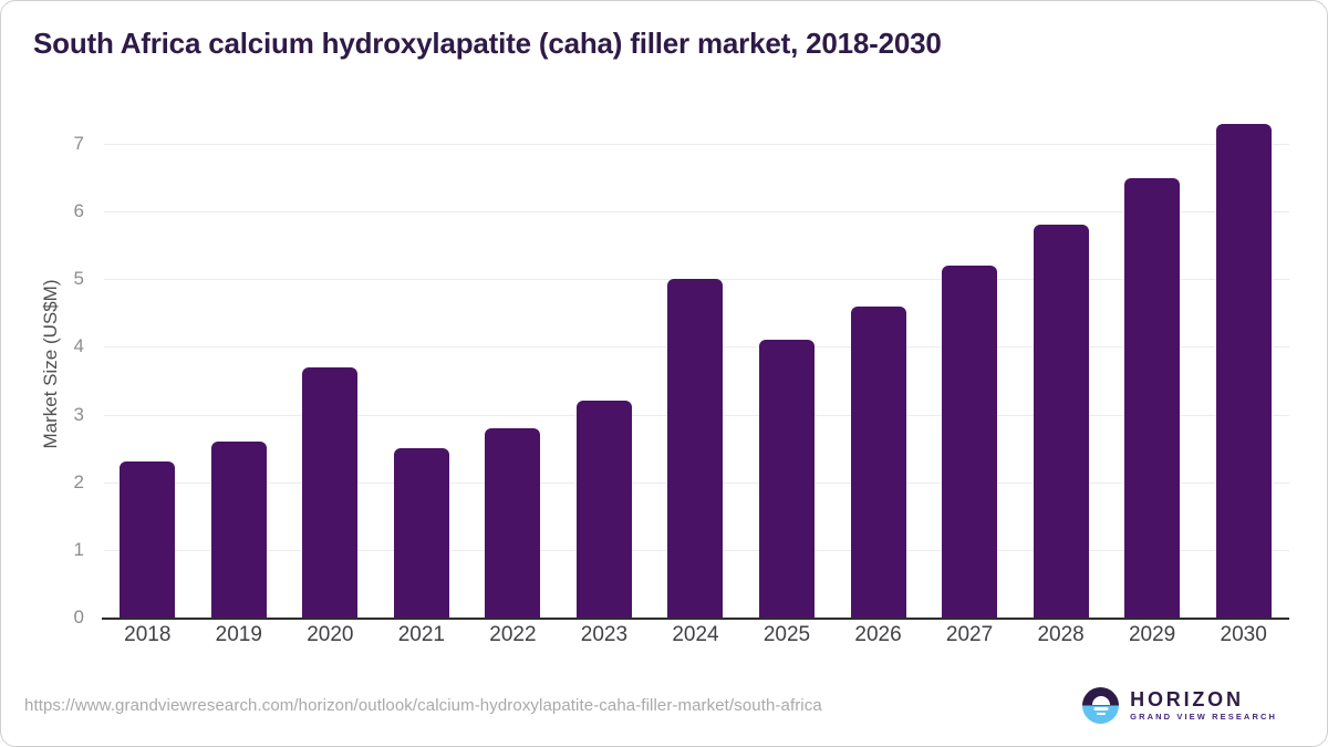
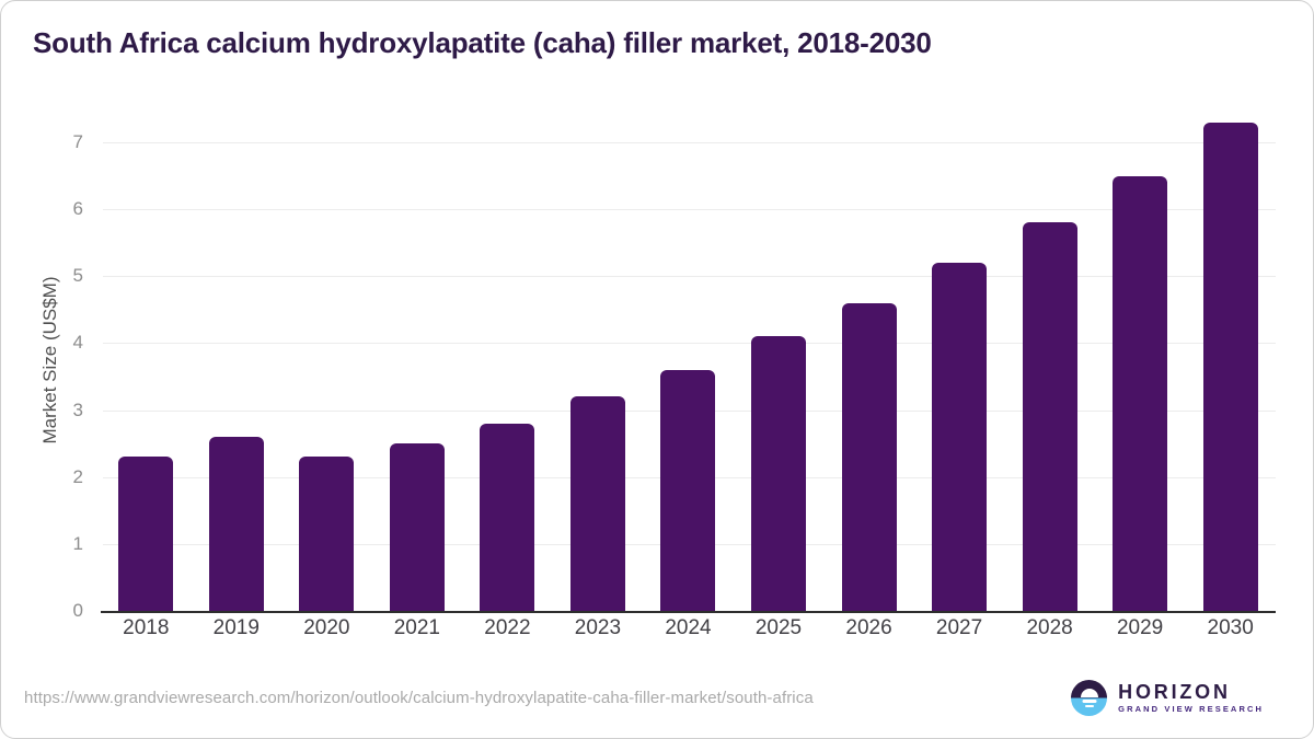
2020: 3.7 -> 2.3
2024: 5.0 -> 3.6
